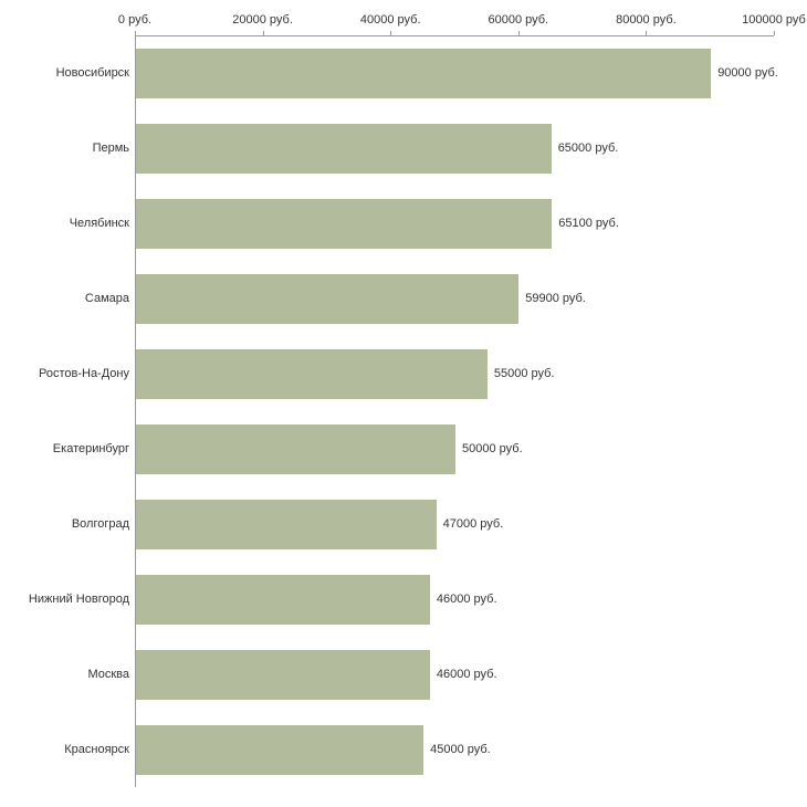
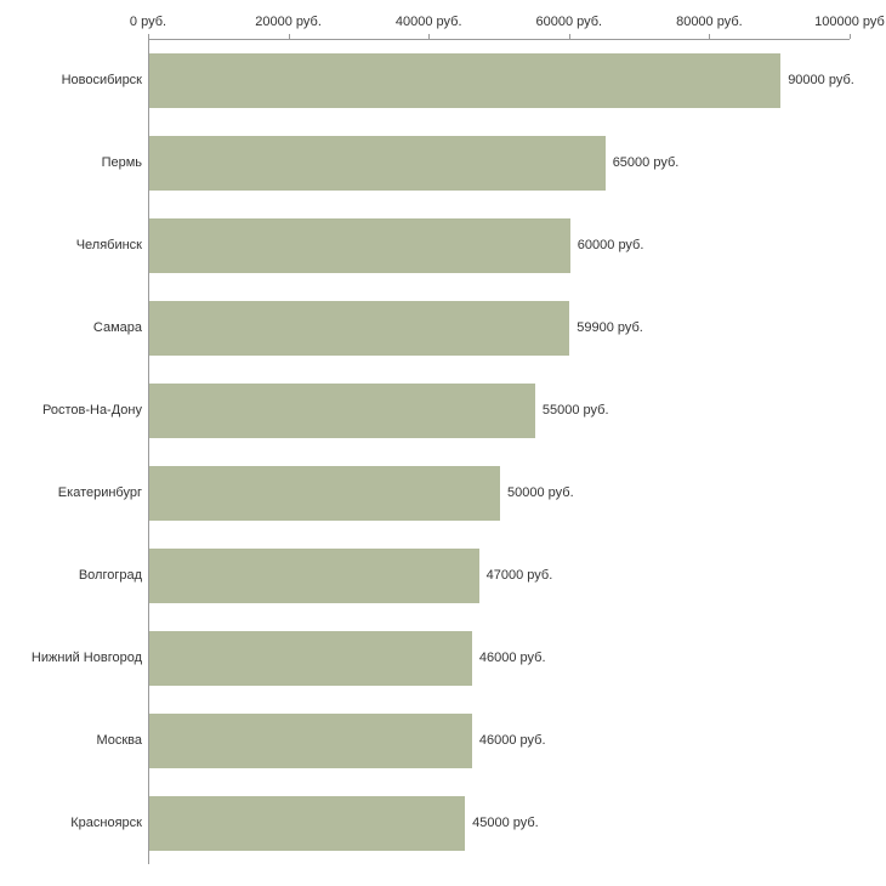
Челябинск: 65100 -> 60000
